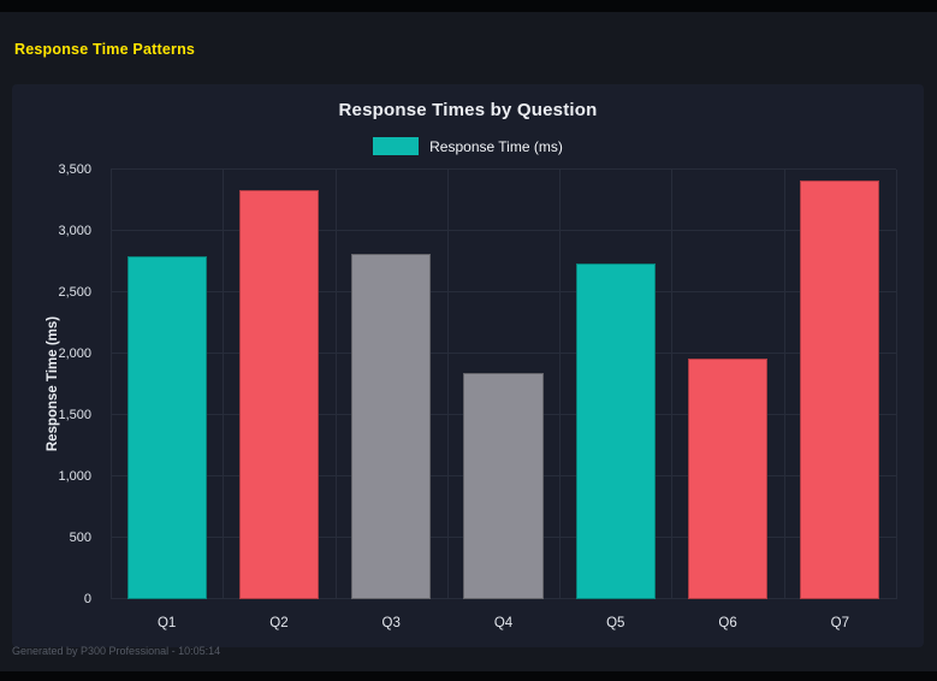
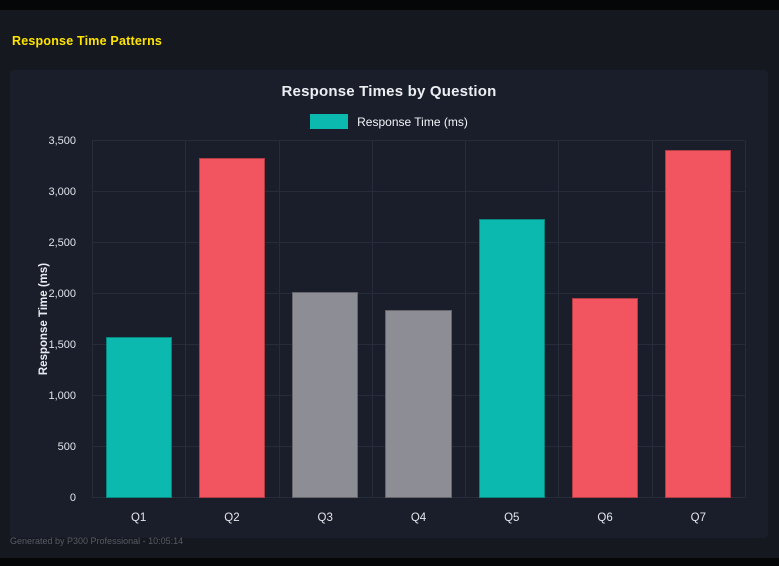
Q1: 2790 -> 1580
Q3: 2810 -> 2020
